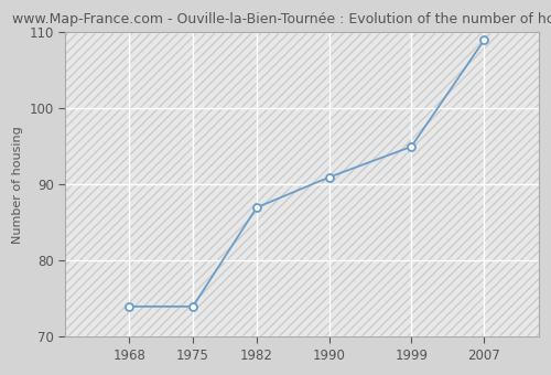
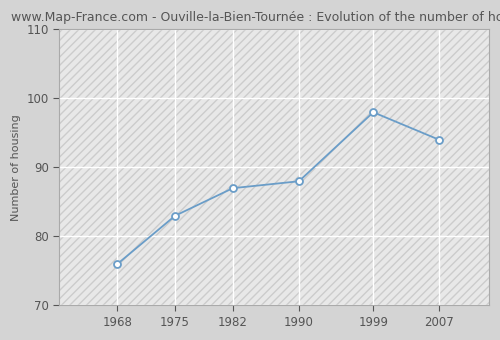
1968: 74 -> 76
1975: 74 -> 83
1990: 91 -> 88
1999: 95 -> 98
2007: 109 -> 94
